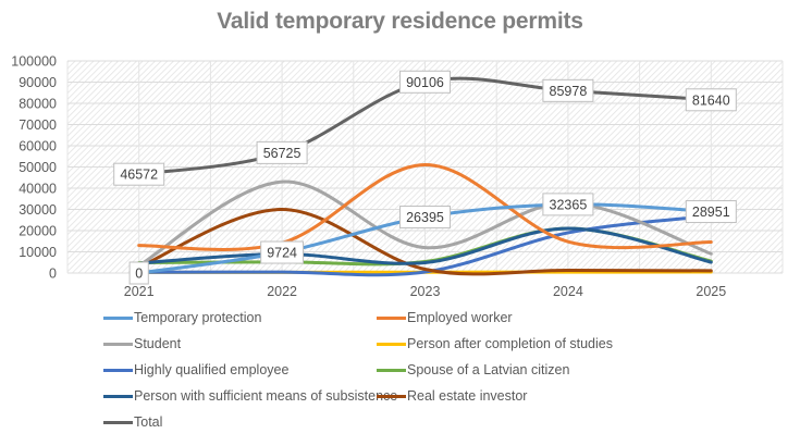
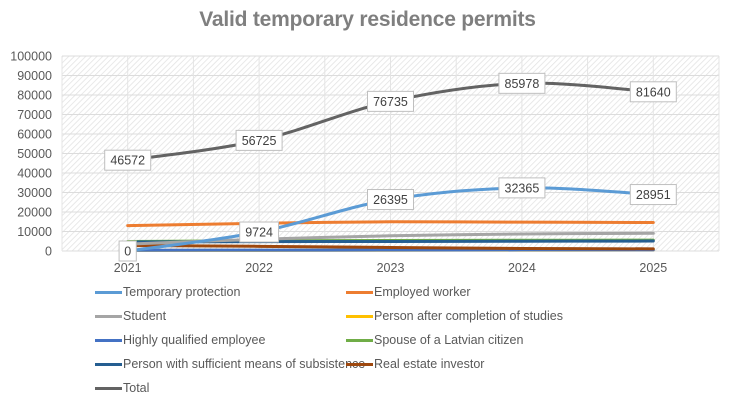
Student/2022: 43000 -> 6000
Person with sufficient means of subsistence/2022: 9000 -> 5000
Real estate investor/2022: 30000 -> 2000
Employed worker/2023: 51000 -> 15000
Student/2023: 12000 -> 8000
Total/2023: 90106 -> 76735
Student/2024: 33000 -> 9000
Highly qualified employee/2024: 19000 -> 1000
Spouse of a Latvian citizen/2024: 21000 -> 6000
Person with sufficient means of subsistence/2024: 21000 -> 5000
Highly qualified employee/2025: 27000 -> 1000
